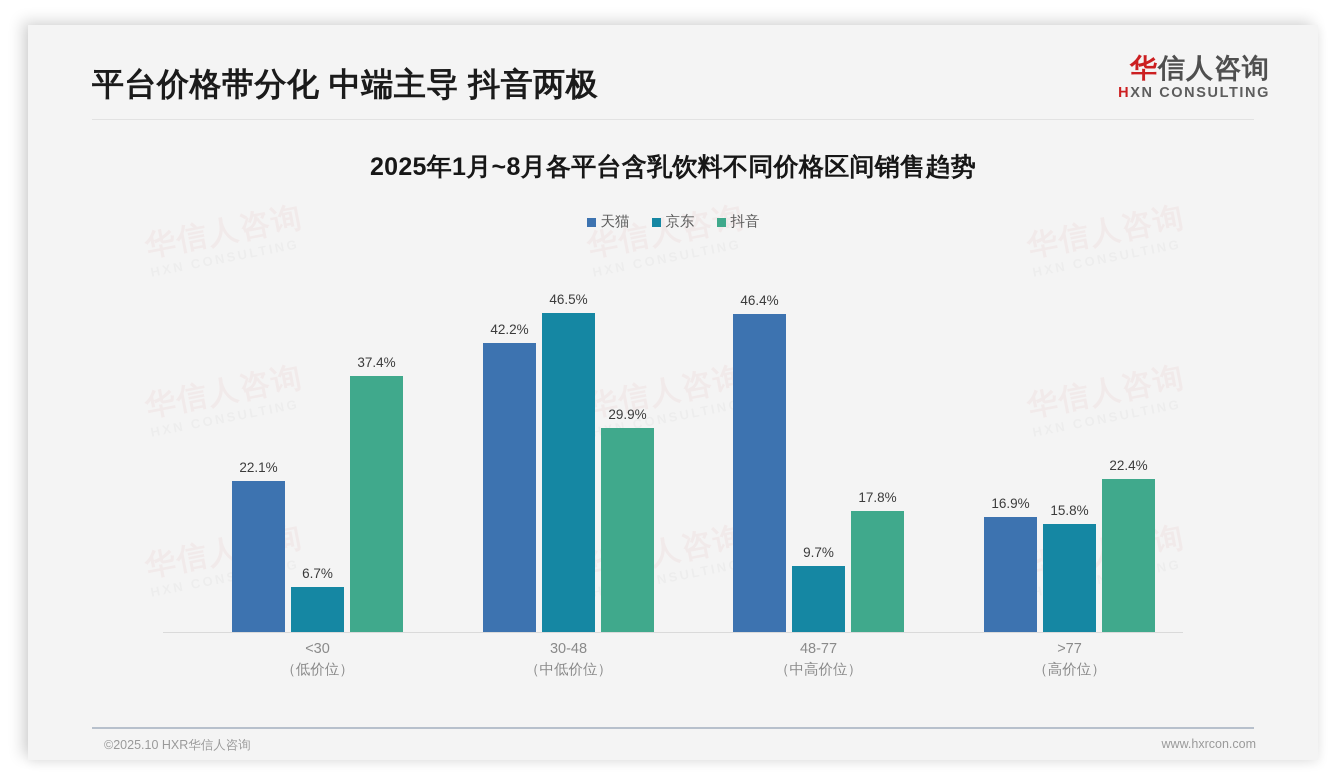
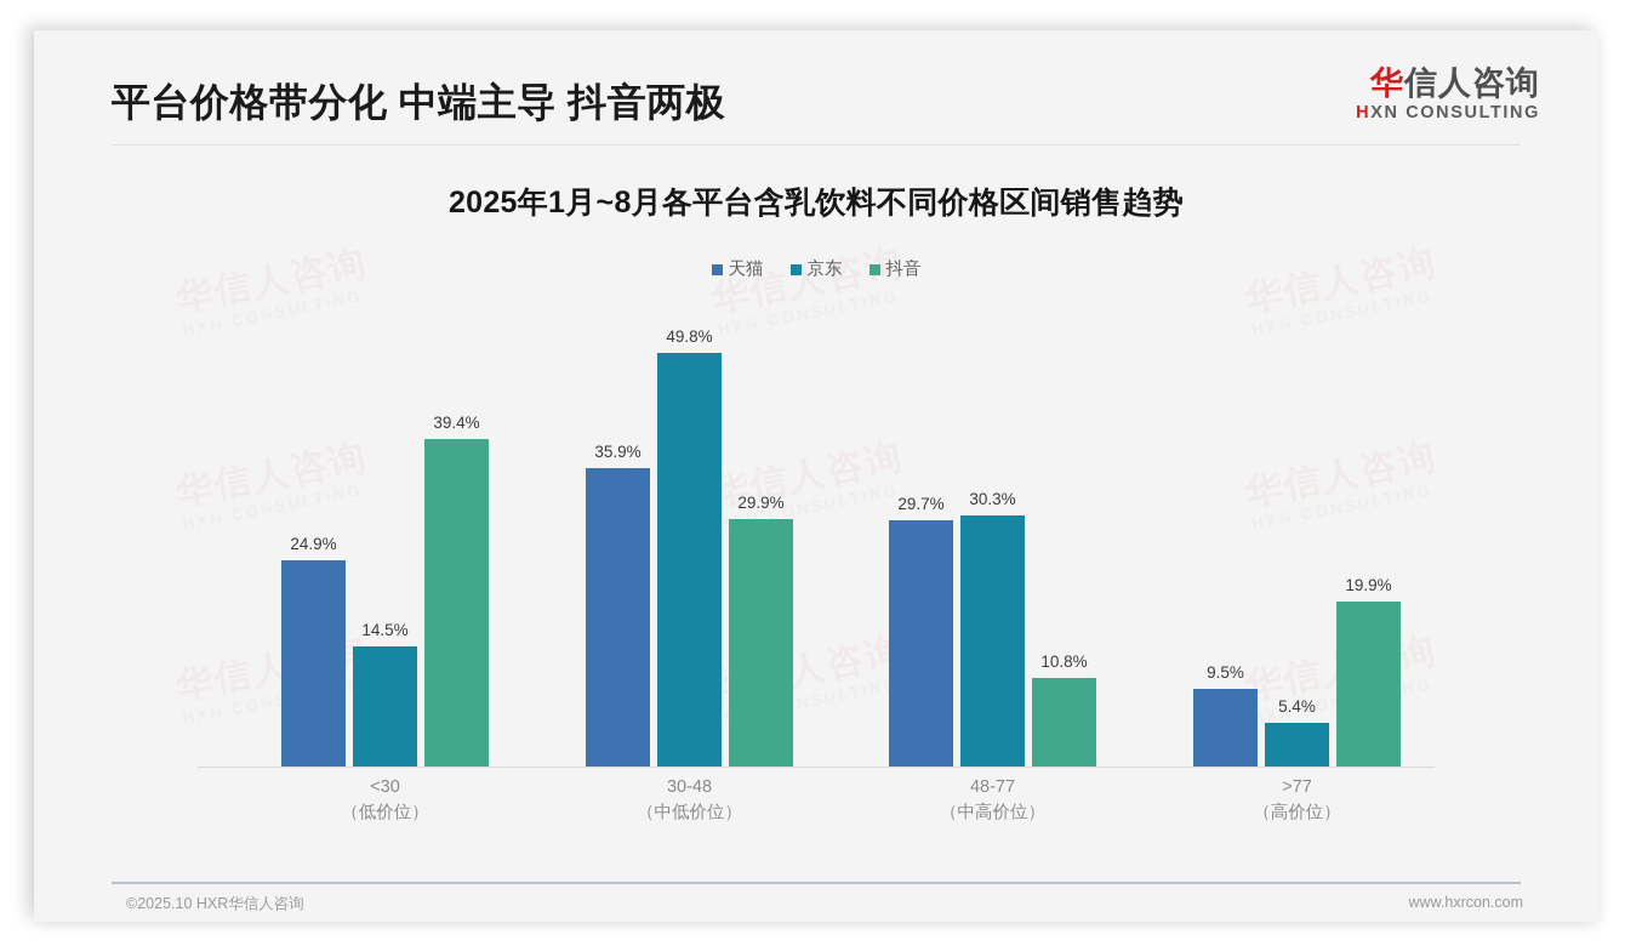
天猫/<30: 22.1% -> 24.9%
京东/<30: 6.7% -> 14.5%
抖音/<30: 37.4% -> 39.4%
天猫/30-48: 42.2% -> 35.9%
京东/30-48: 46.5% -> 49.8%
天猫/48-77: 46.4% -> 29.7%
京东/48-77: 9.7% -> 30.3%
抖音/48-77: 17.8% -> 10.8%
天猫/>77: 16.9% -> 9.5%
京东/>77: 15.8% -> 5.4%
抖音/>77: 22.4% -> 19.9%
